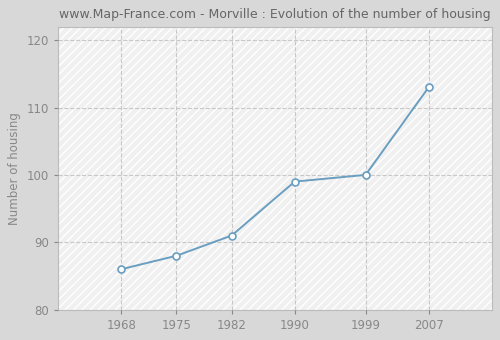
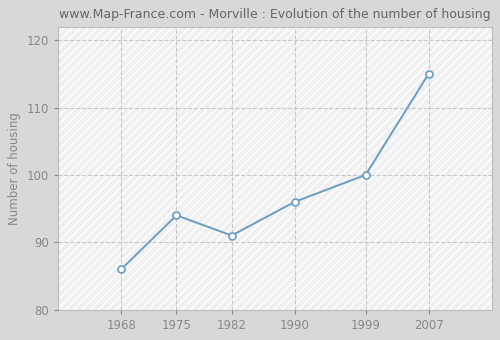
1975: 88 -> 94
1990: 99 -> 96
2007: 113 -> 115
